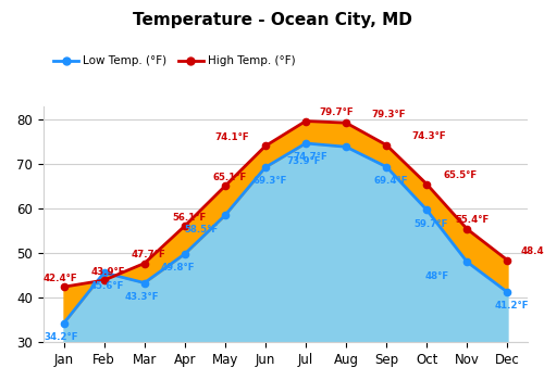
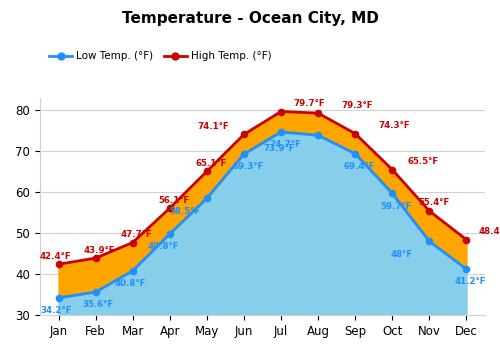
Low Temp. (°F)/Feb: 45.6°F -> 35.6°F
Low Temp. (°F)/Mar: 43.3°F -> 40.8°F
